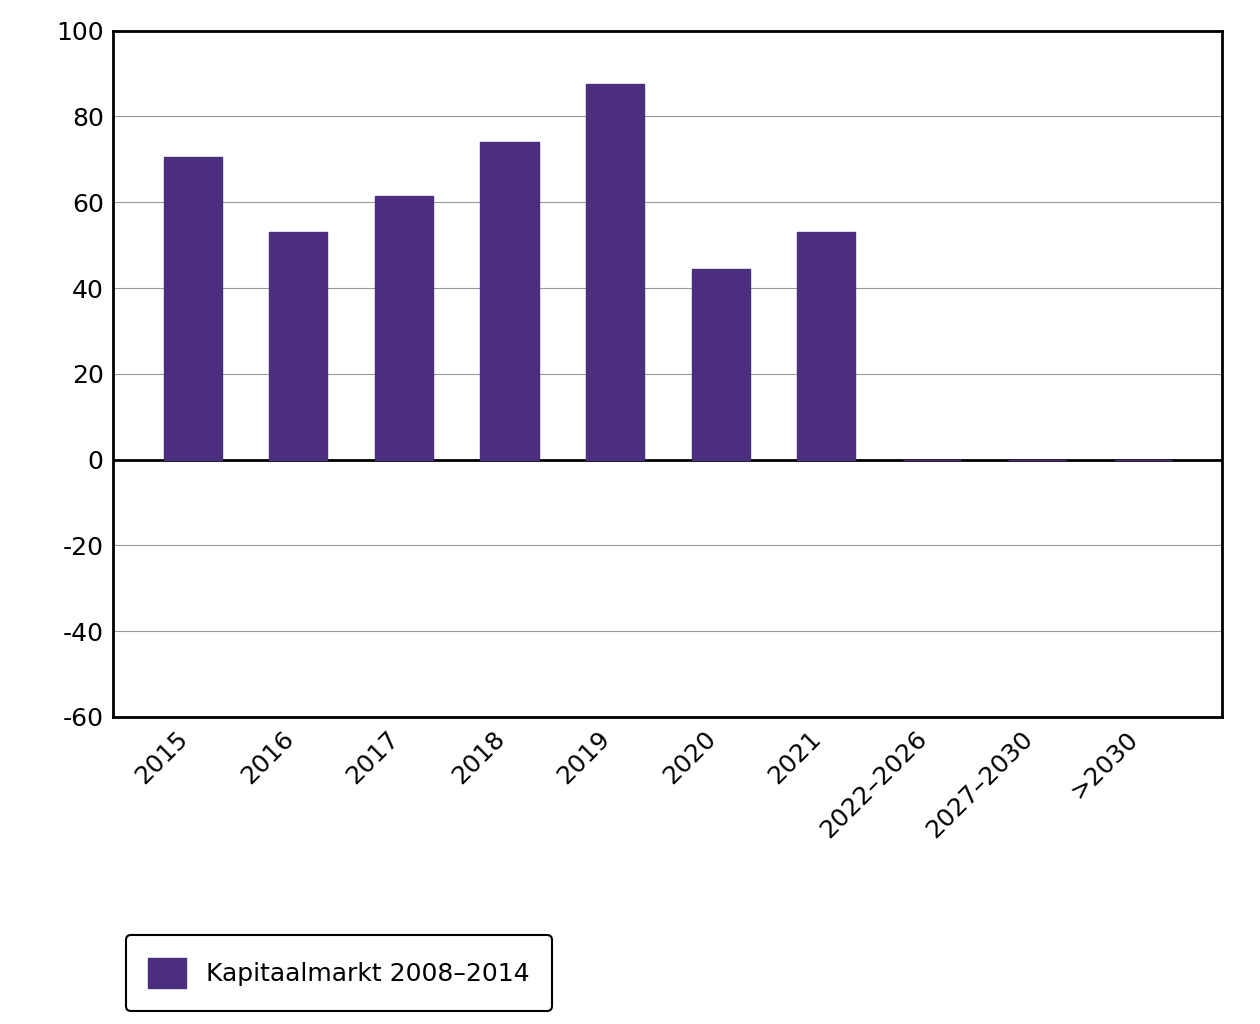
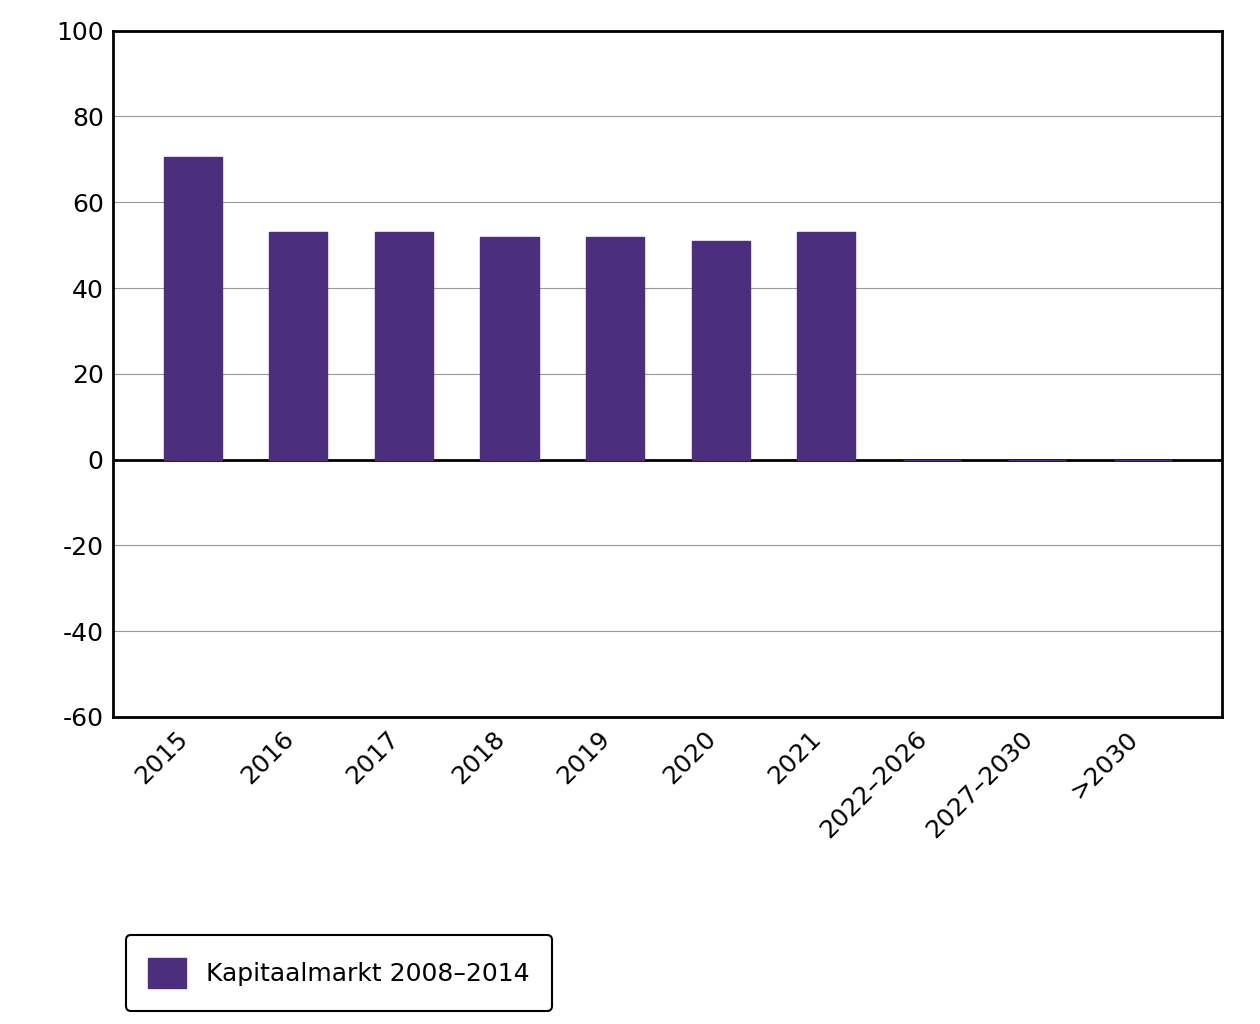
2017: 61.5 -> 53.0
2018: 74.0 -> 52.0
2019: 87.5 -> 52.0
2020: 44.5 -> 51.0
